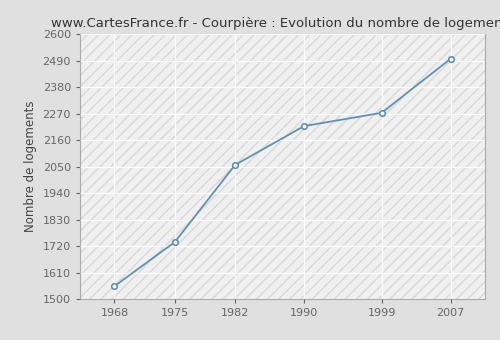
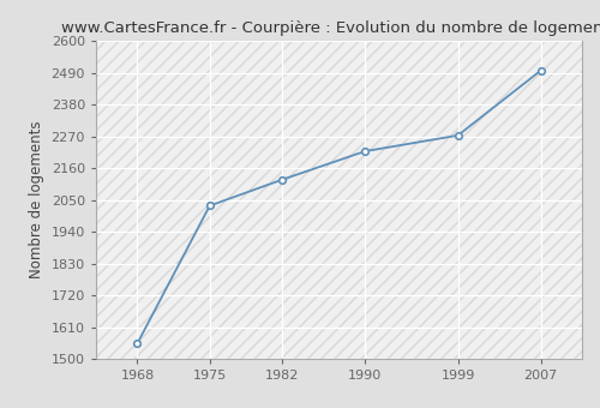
1975: 1737 -> 2030
1982: 2057 -> 2120
